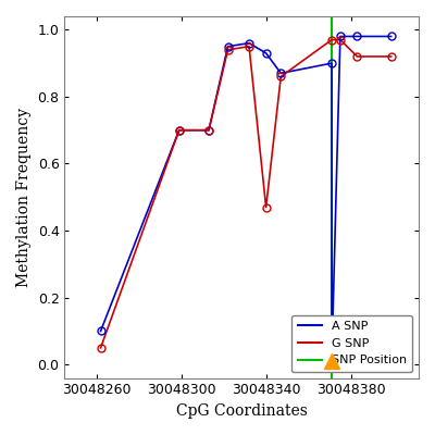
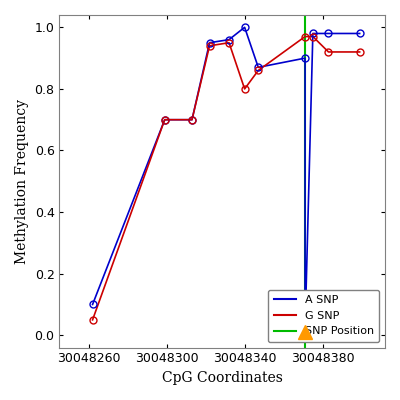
A SNP/30048340: 0.93 -> 1.00
G SNP/30048340: 0.47 -> 0.80
